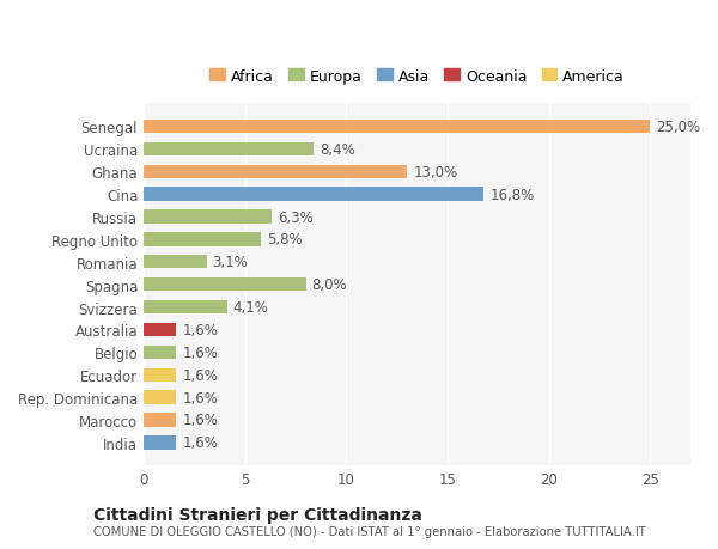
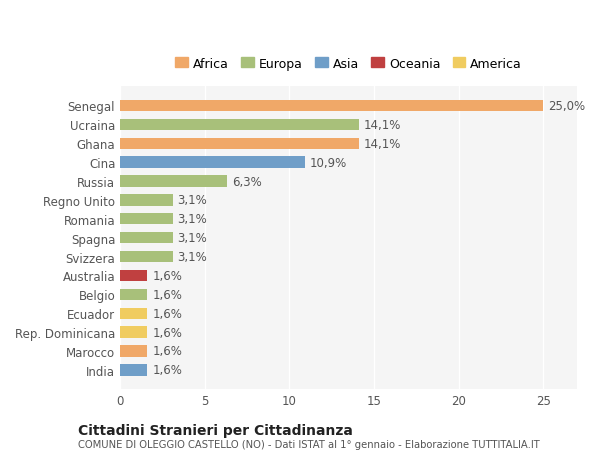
Ucraina: 8,4% -> 14,1%
Ghana: 13,0% -> 14,1%
Cina: 16,8% -> 10,9%
Regno Unito: 5,8% -> 3,1%
Spagna: 8,0% -> 3,1%
Svizzera: 4,1% -> 3,1%
